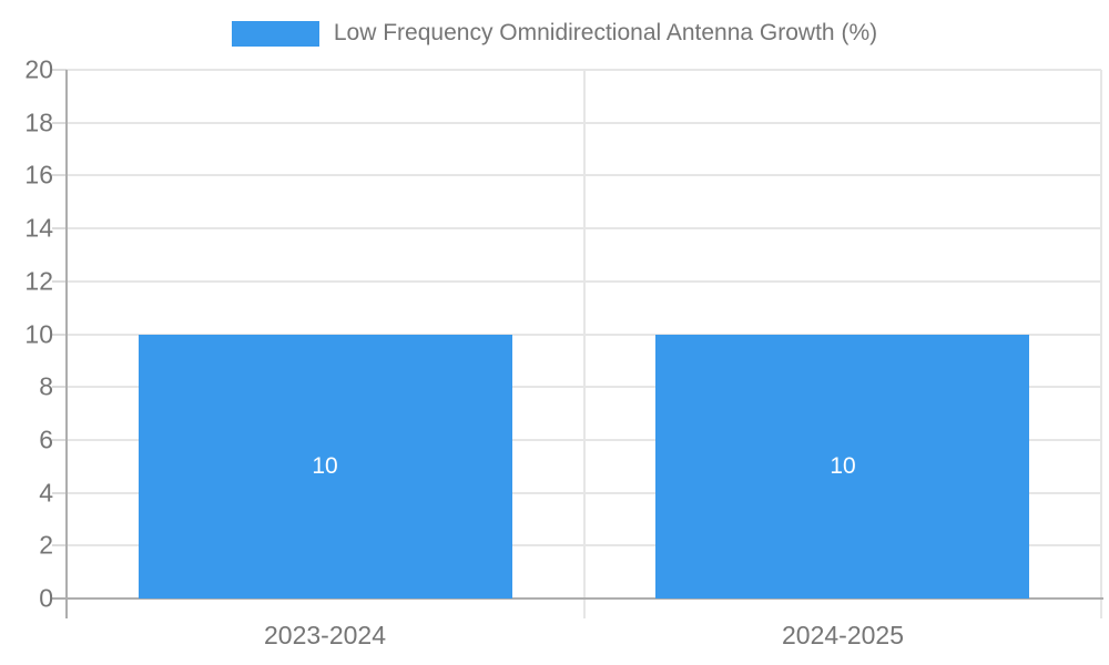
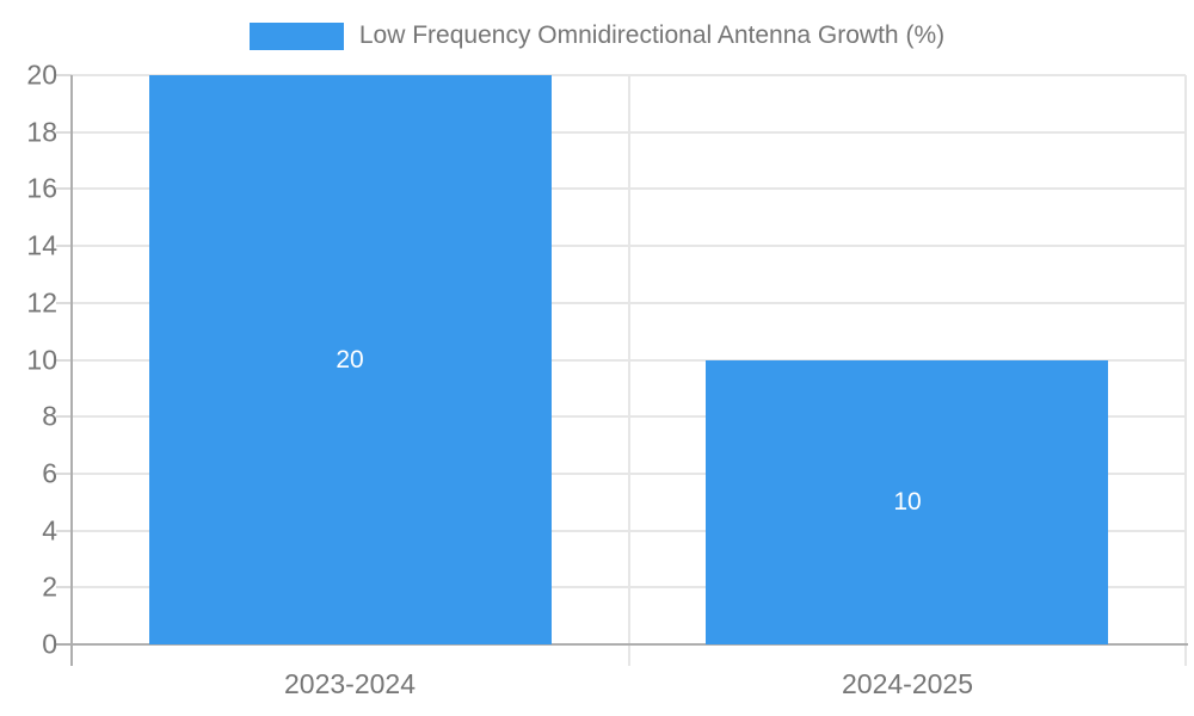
2023-2024: 10 -> 20
